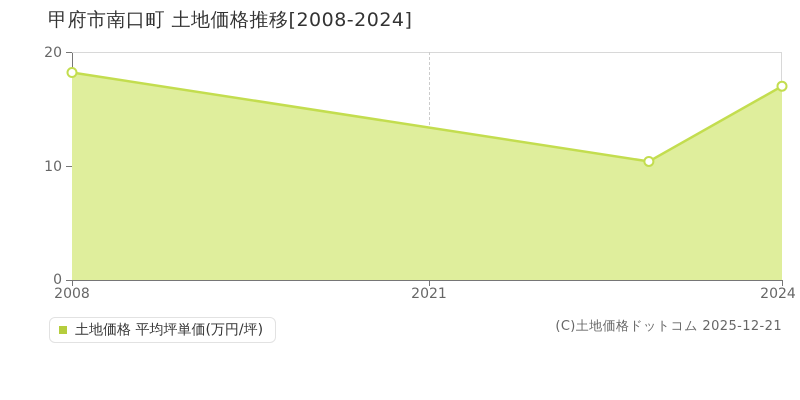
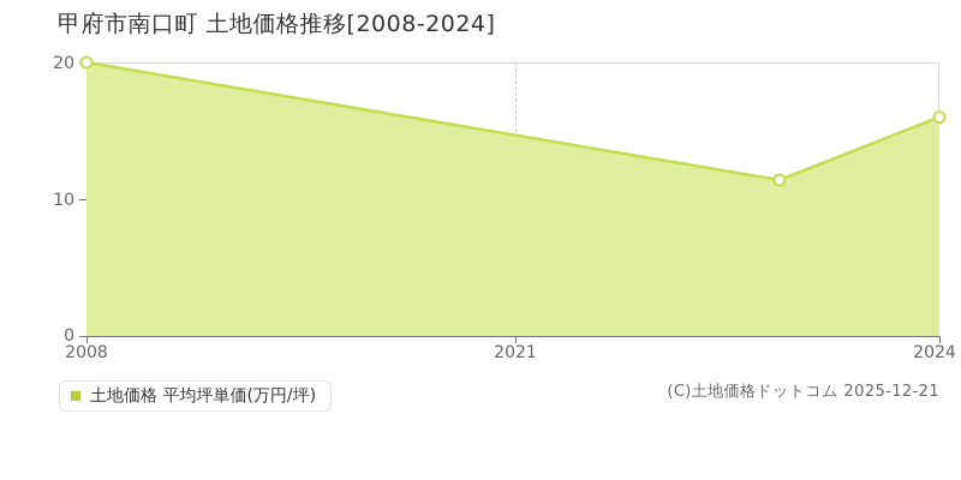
2008: 18.2 -> 20.0
2021: 10.4 -> 11.4
2024: 17.0 -> 16.0
